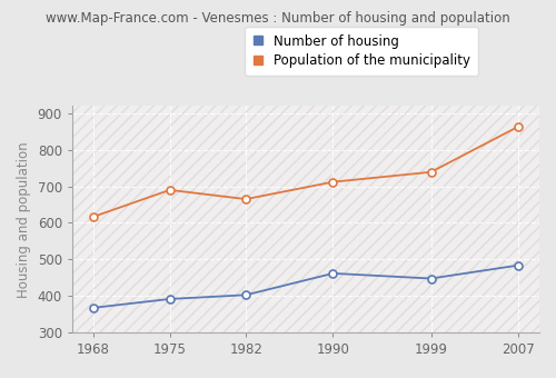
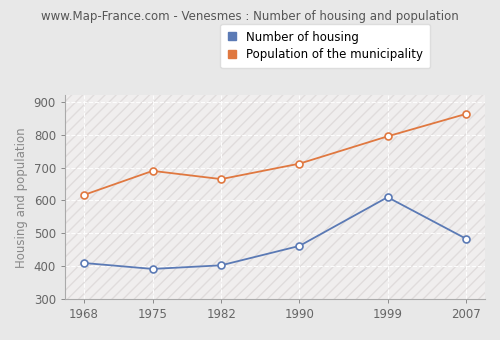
Number of housing/1968: 368 -> 410
Number of housing/1999: 448 -> 610
Population of the municipality/1999: 739 -> 795
